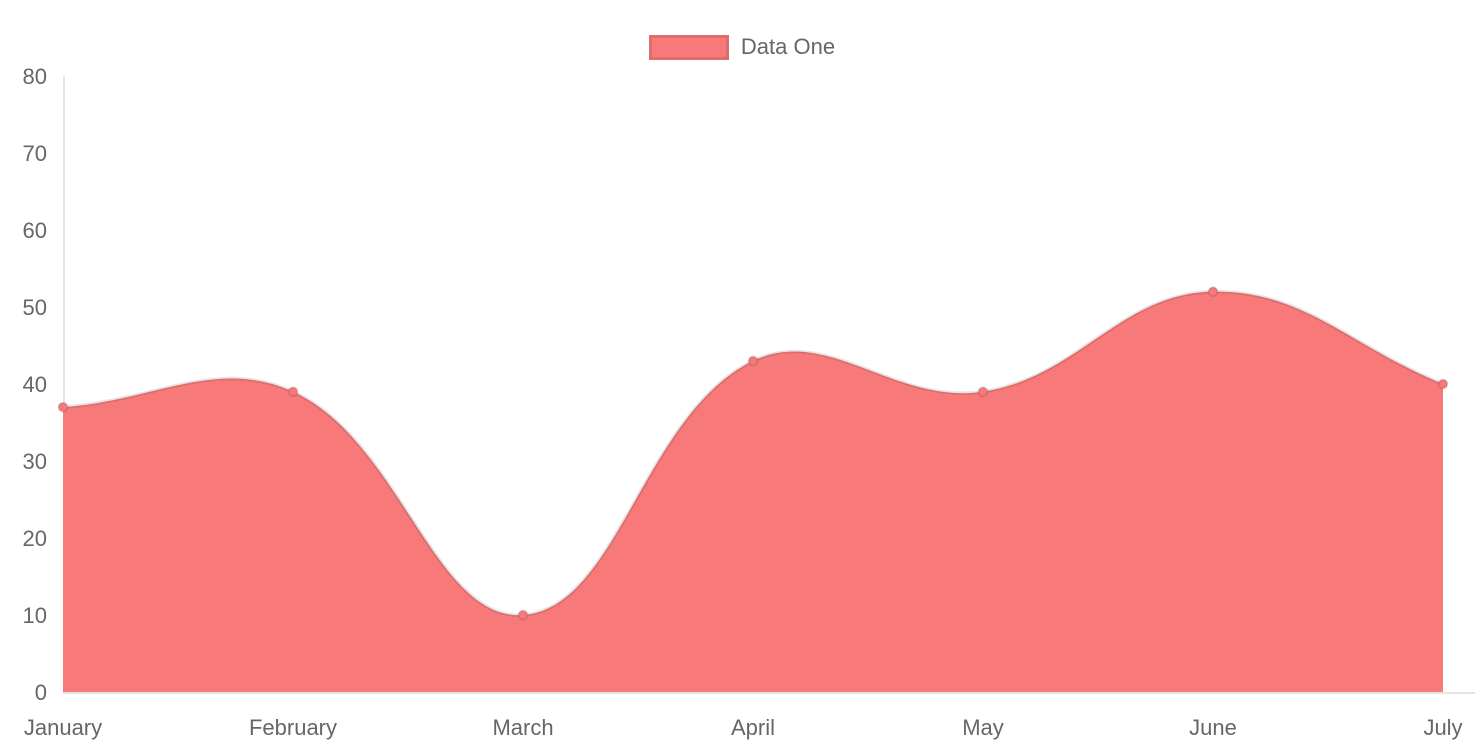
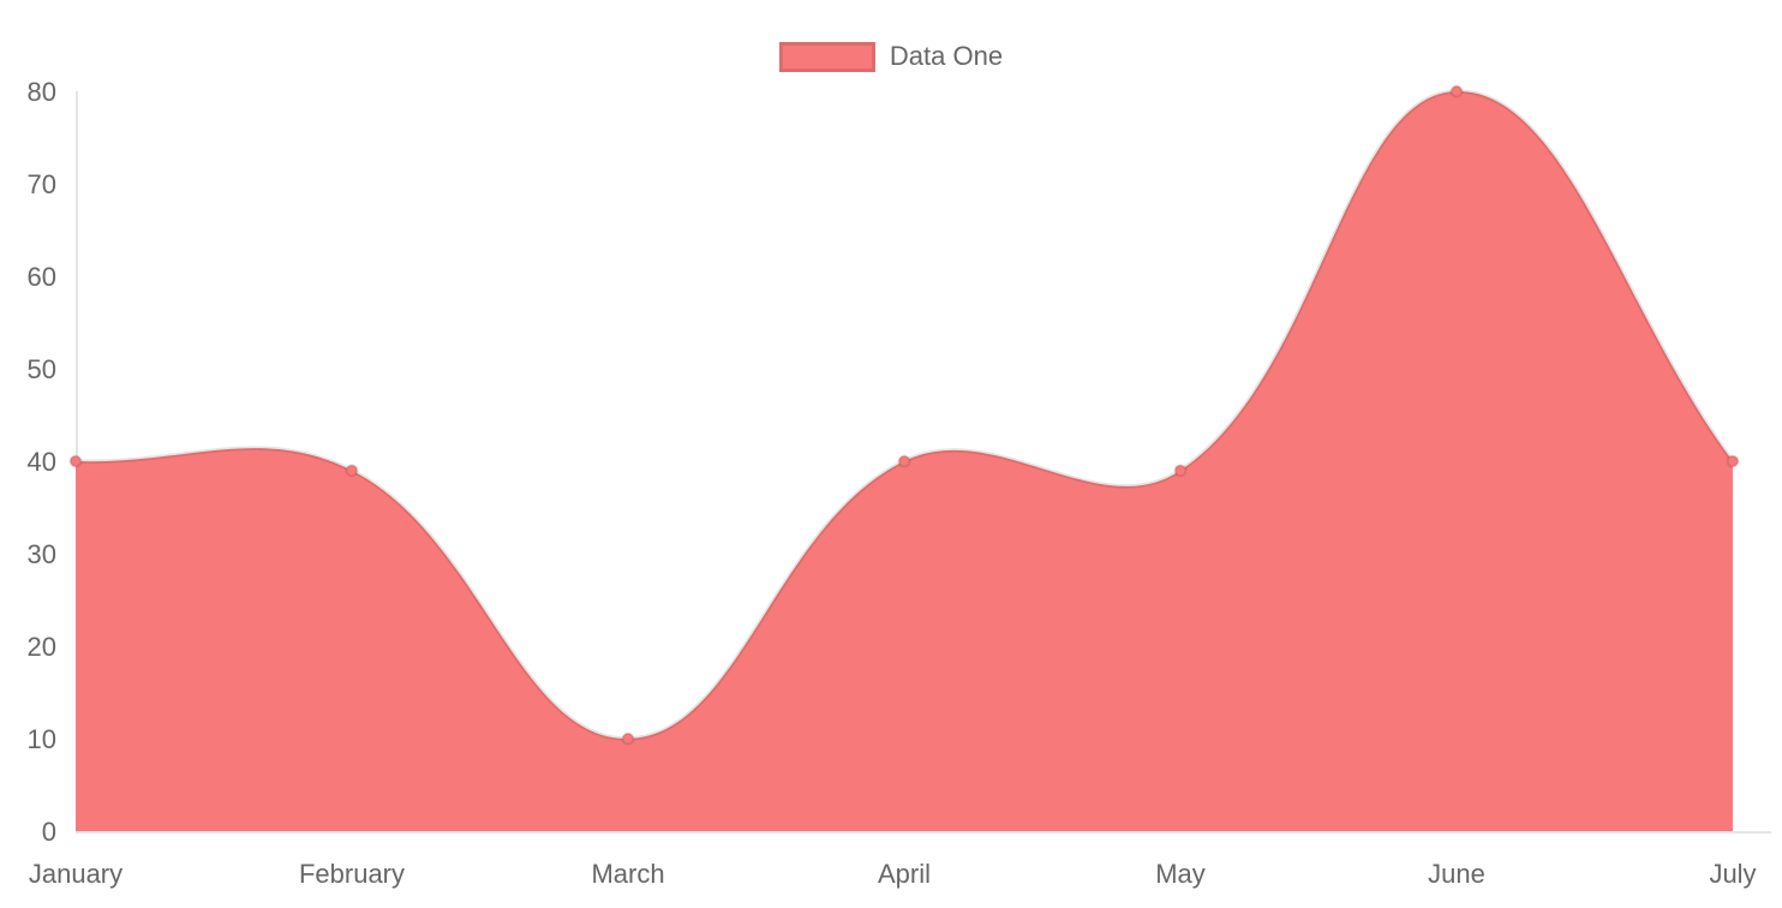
January: 37 -> 40
April: 43 -> 40
June: 52 -> 80
